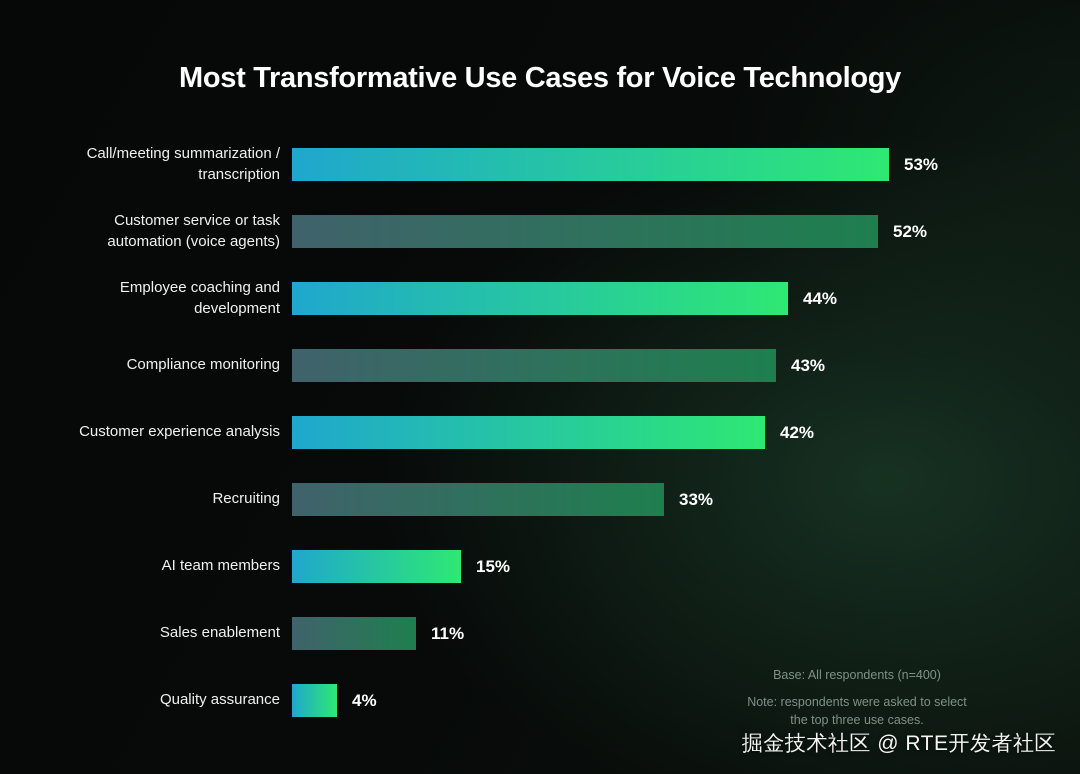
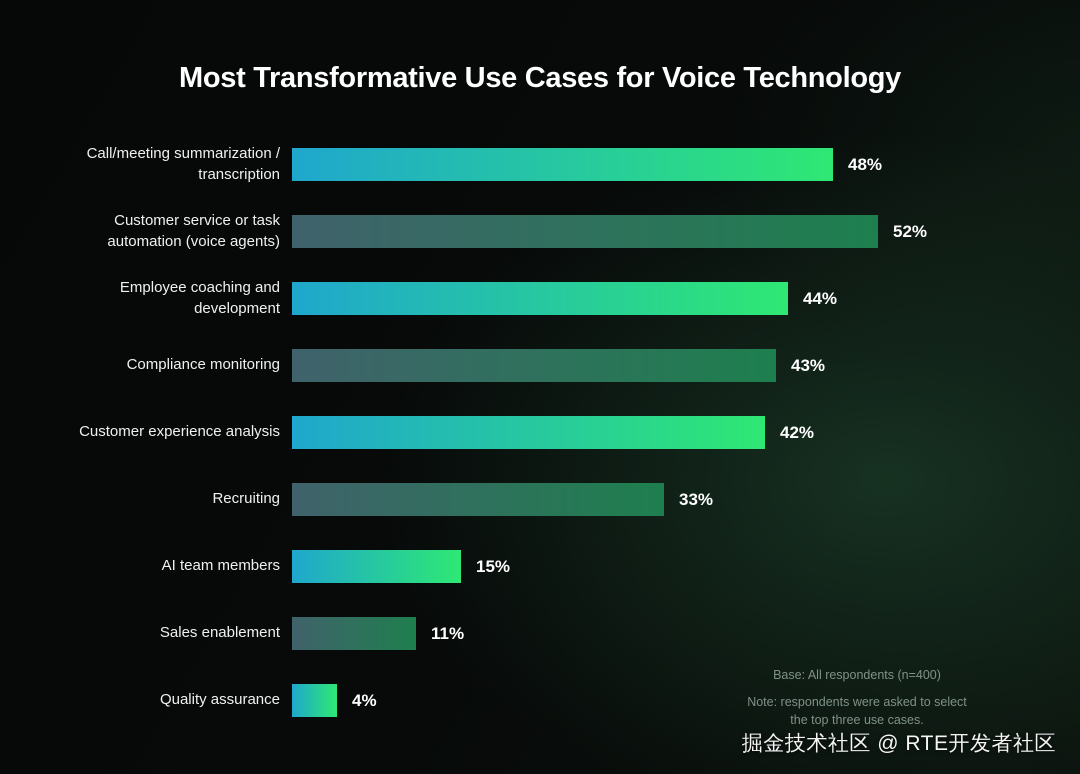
Call/meeting summarization / transcription: 53% -> 48%
